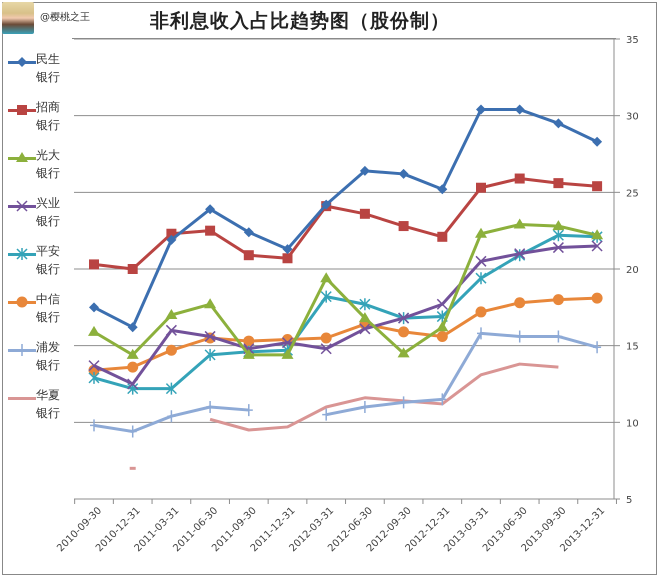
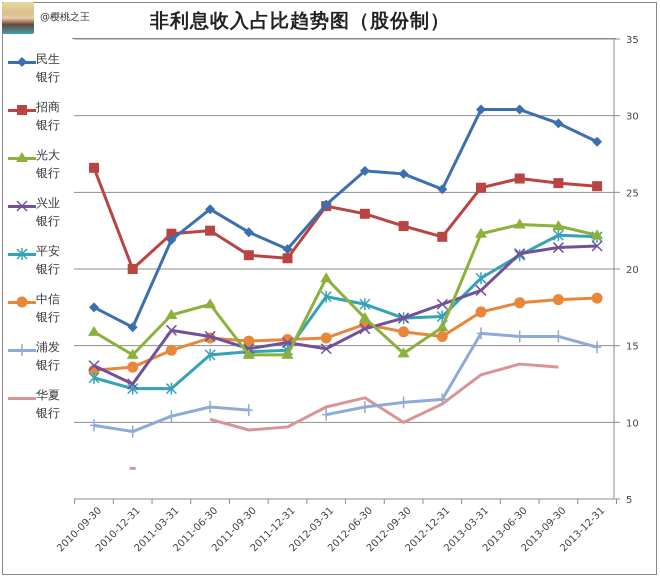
招商银行/2010-09-30: 20.3 -> 26.6
华夏银行/2012-09-30: 11.4 -> 10.0
兴业银行/2013-03-31: 20.5 -> 18.6
